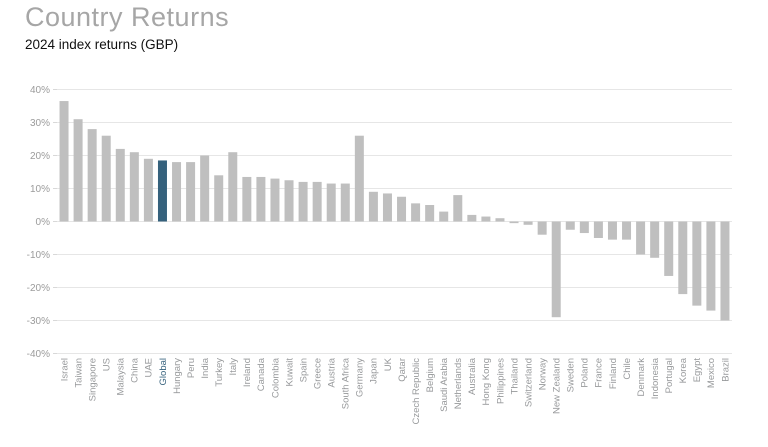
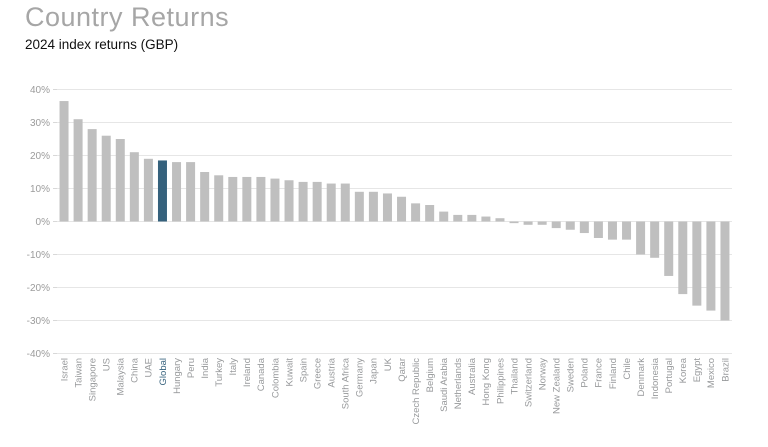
Malaysia: 22% -> 25%
India: 20% -> 15%
Italy: 21% -> 14%
Germany: 26% -> 9%
Netherlands: 8% -> 2%
Norway: -4% -> -1%
New Zealand: -29% -> -2%
